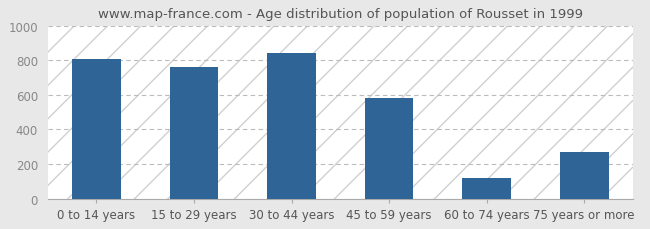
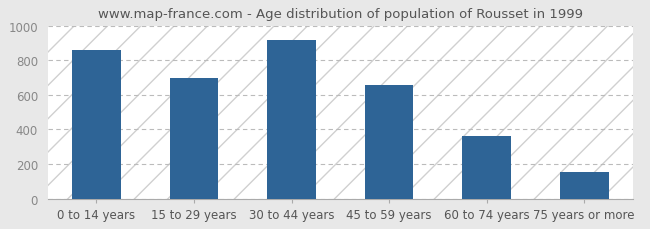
0 to 14 years: 810 -> 860
15 to 29 years: 760 -> 700
30 to 44 years: 840 -> 920
45 to 59 years: 580 -> 660
60 to 74 years: 120 -> 360
75 years or more: 270 -> 160
